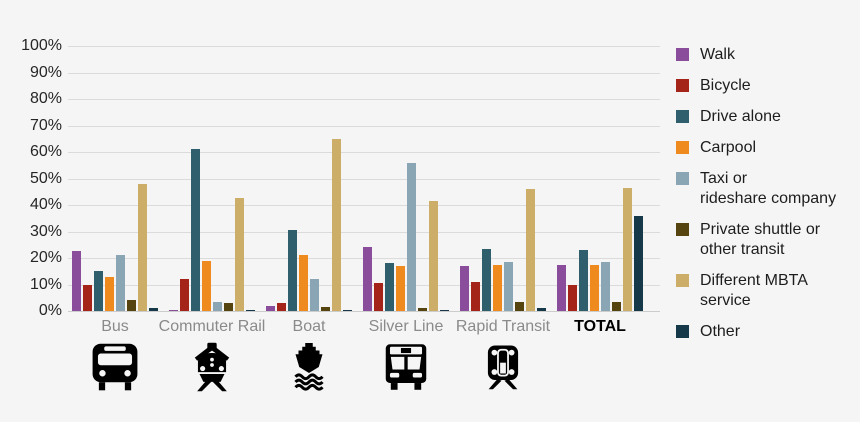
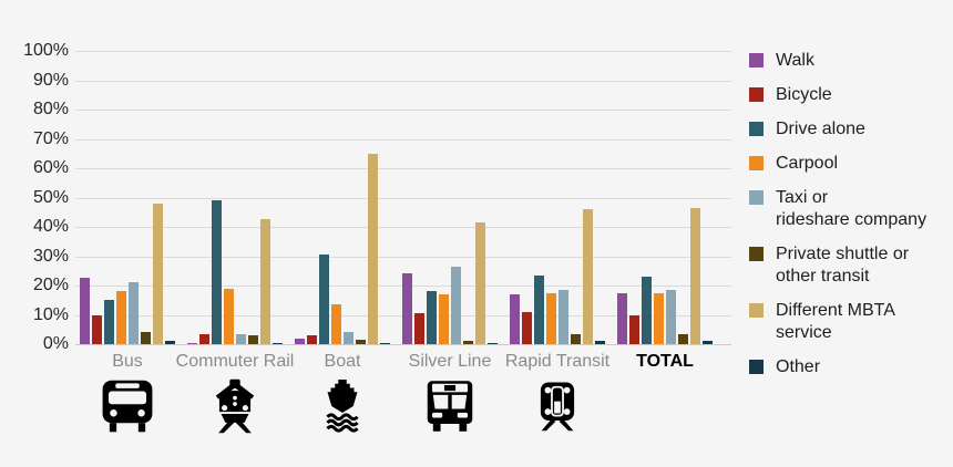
Carpool/Bus: 13% -> 18%
Bicycle/Commuter Rail: 12% -> 4%
Drive alone/Commuter Rail: 61% -> 49%
Carpool/Boat: 21% -> 14%
Taxi or rideshare company/Boat: 12% -> 4%
Taxi or rideshare company/Silver Line: 56% -> 26%
Other/TOTAL: 36% -> 1%
